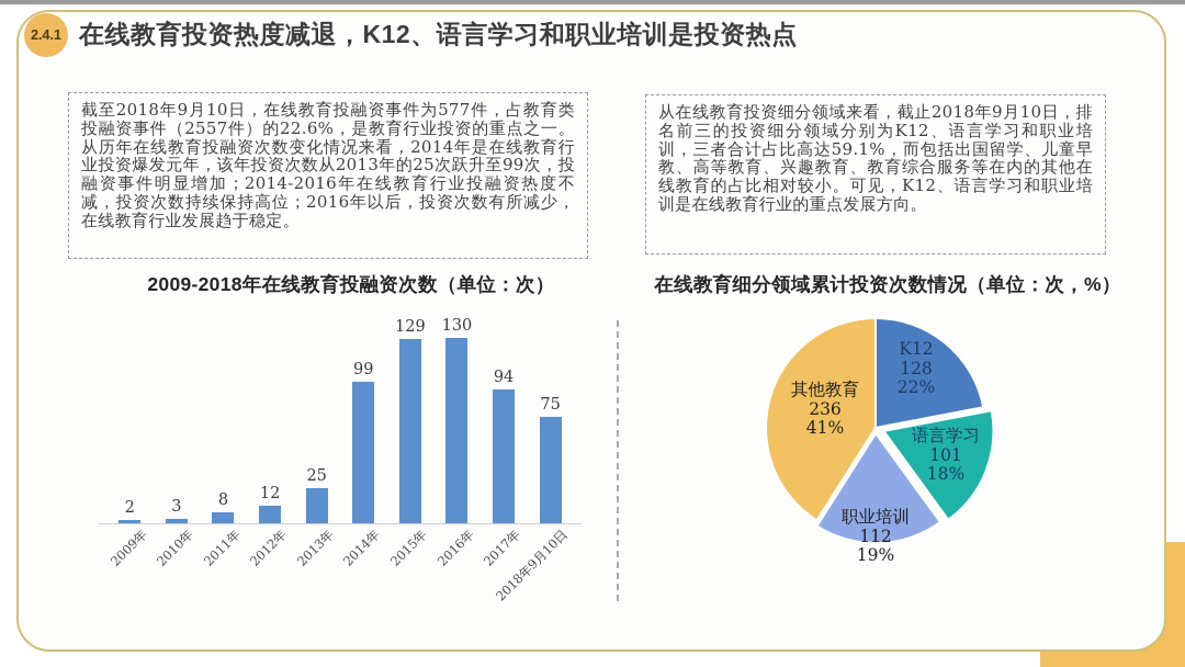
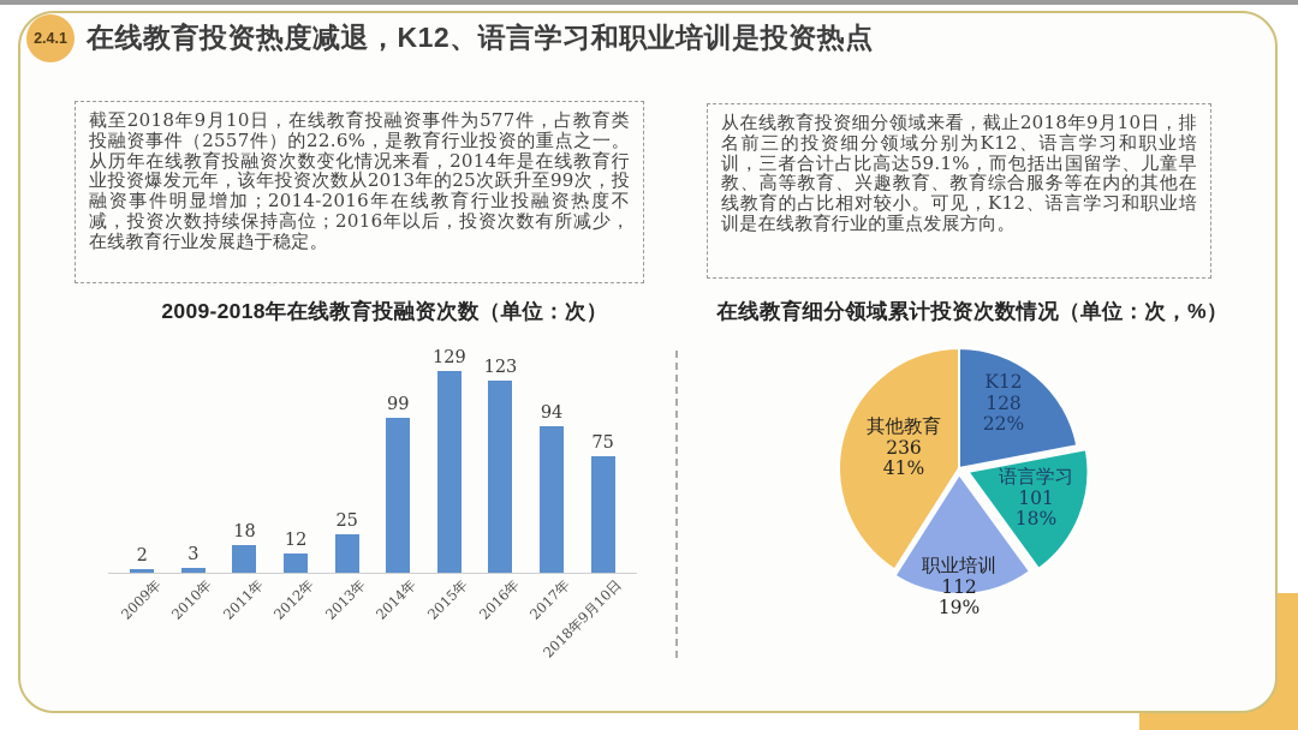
2009-2018年在线教育投融资次数（单位：次）/2011年: 8 -> 18
2009-2018年在线教育投融资次数（单位：次）/2016年: 130 -> 123
